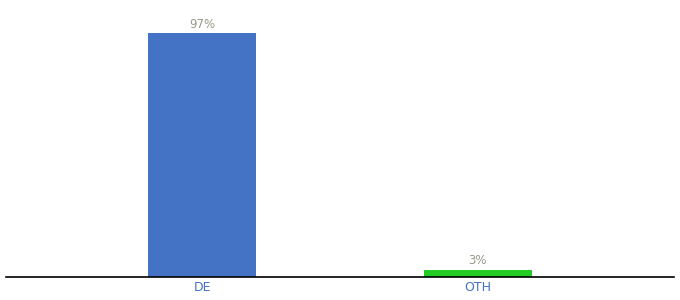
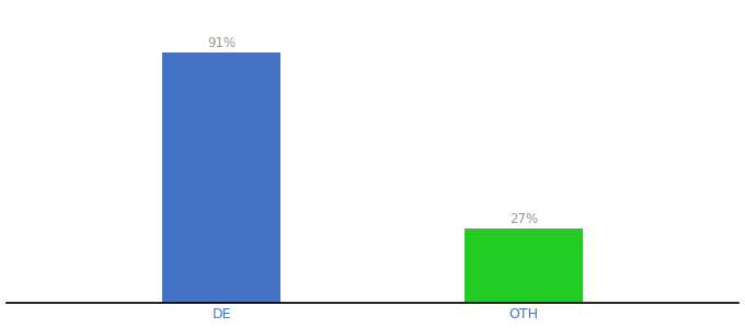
DE: 97% -> 91%
OTH: 3% -> 27%
